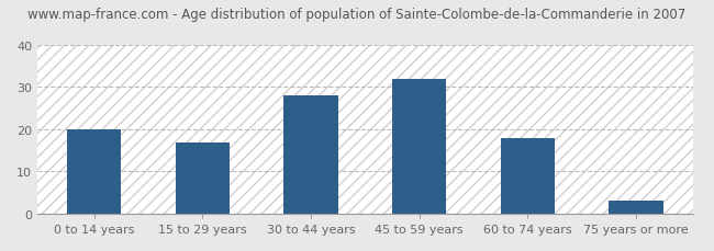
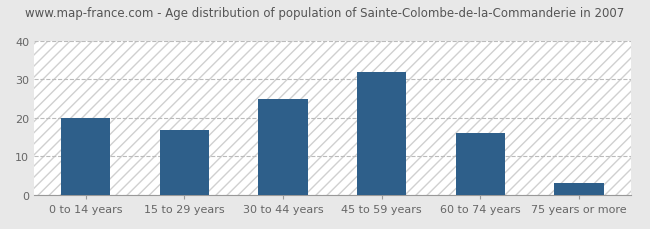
30 to 44 years: 28 -> 25
60 to 74 years: 18 -> 16
